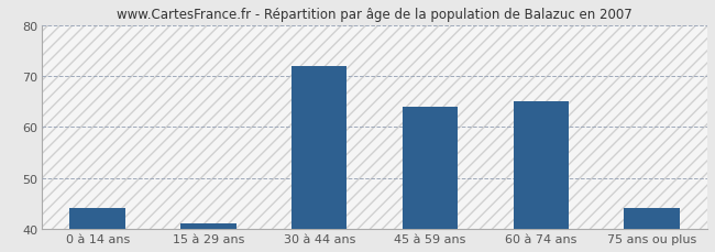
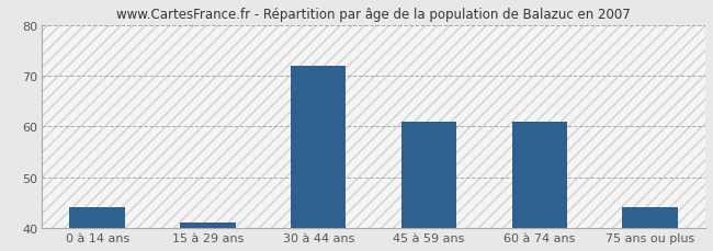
45 à 59 ans: 64 -> 61
60 à 74 ans: 65 -> 61
